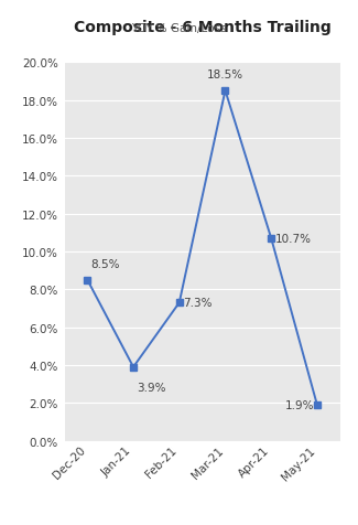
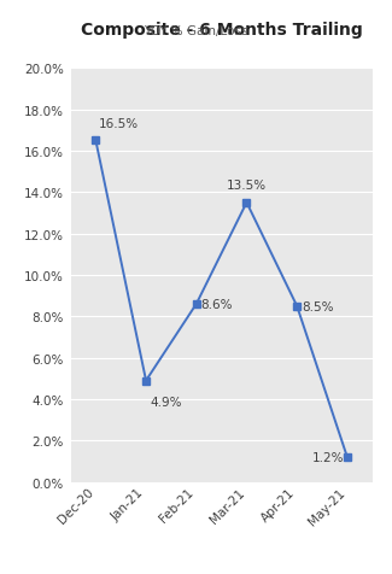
Dec-20: 8.5% -> 16.5%
Jan-21: 3.9% -> 4.9%
Feb-21: 7.3% -> 8.6%
Mar-21: 18.5% -> 13.5%
Apr-21: 10.7% -> 8.5%
May-21: 1.9% -> 1.2%
